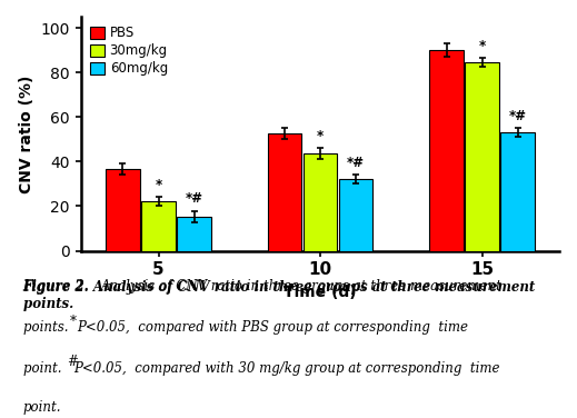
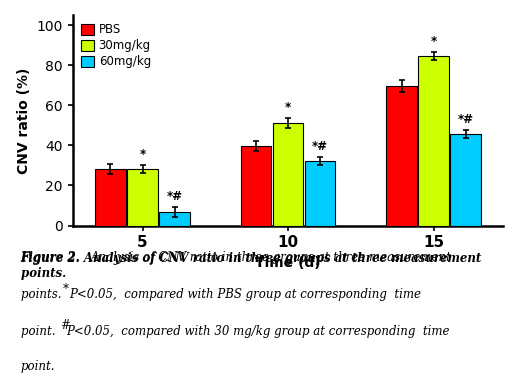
PBS/5: 36.5 -> 28.0
30mg/kg/5: 22.0 -> 28.0
60mg/kg/5: 15.5 -> 7.0
PBS/10: 52.5 -> 39.5
30mg/kg/10: 43.5 -> 51.0
PBS/15: 90.0 -> 69.5
60mg/kg/15: 53.0 -> 45.5
